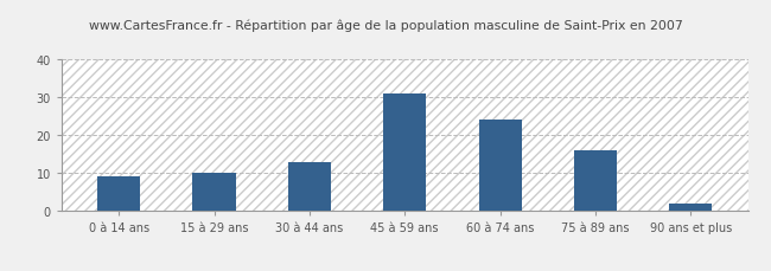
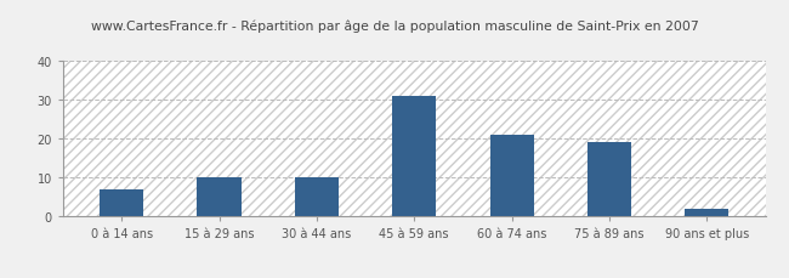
0 à 14 ans: 9 -> 7
30 à 44 ans: 13 -> 10
60 à 74 ans: 24 -> 21
75 à 89 ans: 16 -> 19
